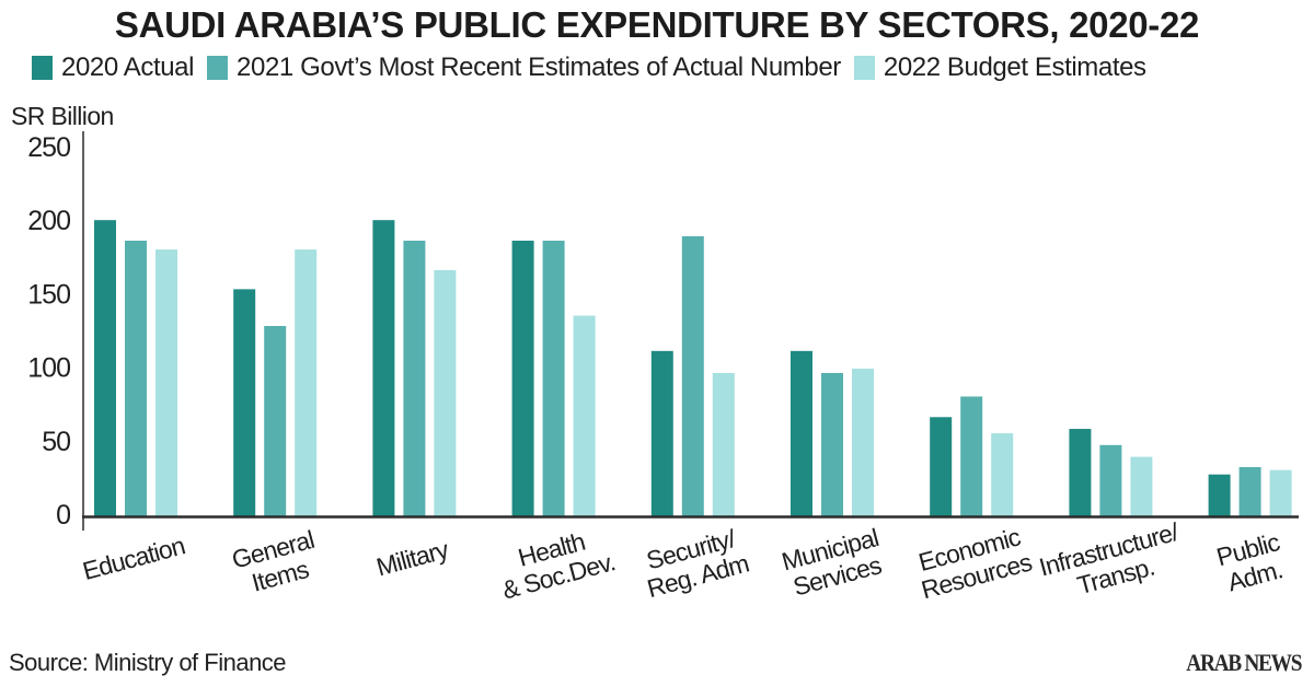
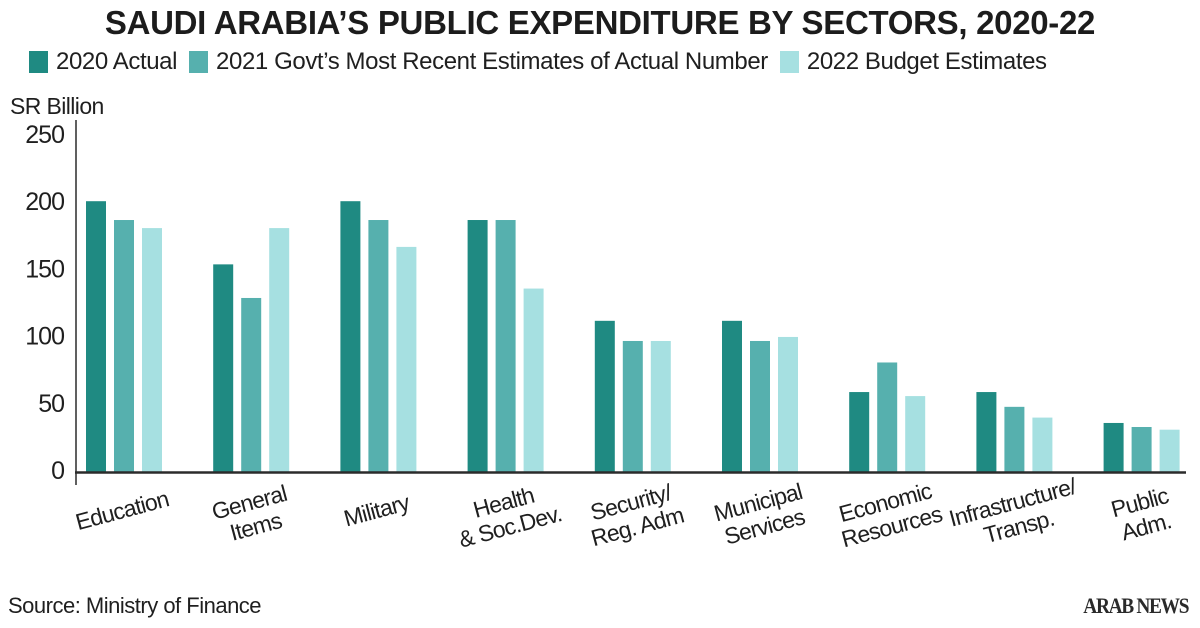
2021 Govt’s Most Recent Estimates of Actual Number/Security/ Reg. Adm: 189 -> 96
2020 Actual/Economic Resources: 66 -> 58
2020 Actual/Public Adm.: 27 -> 35
